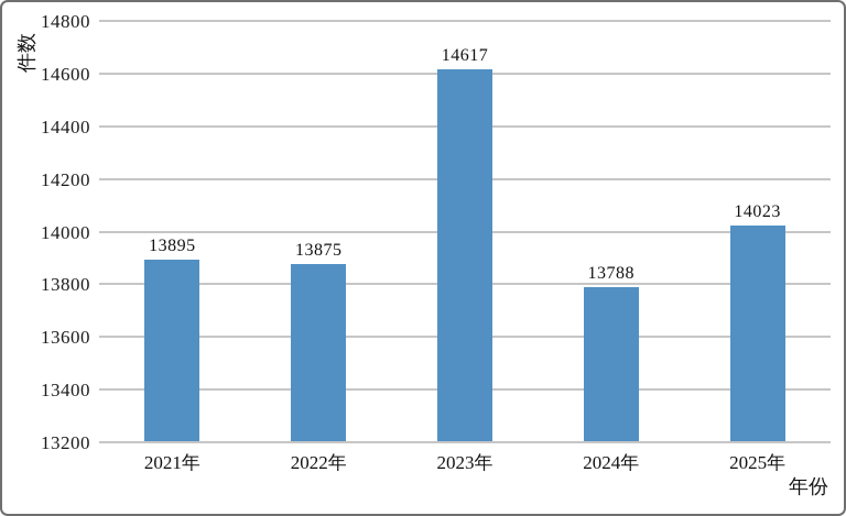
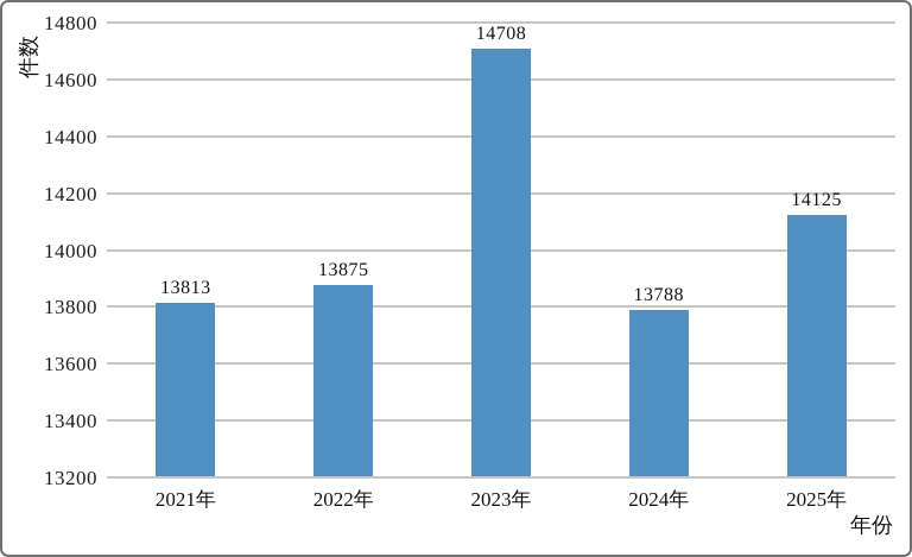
2021年: 13895 -> 13813
2023年: 14617 -> 14708
2025年: 14023 -> 14125
